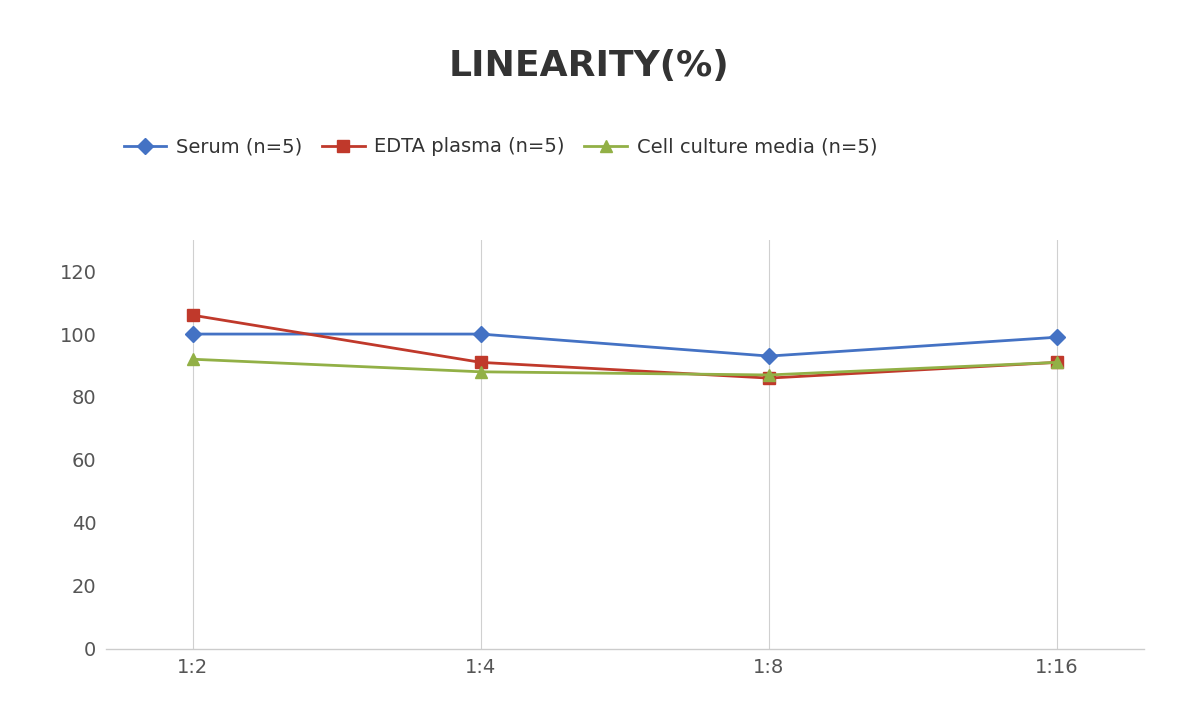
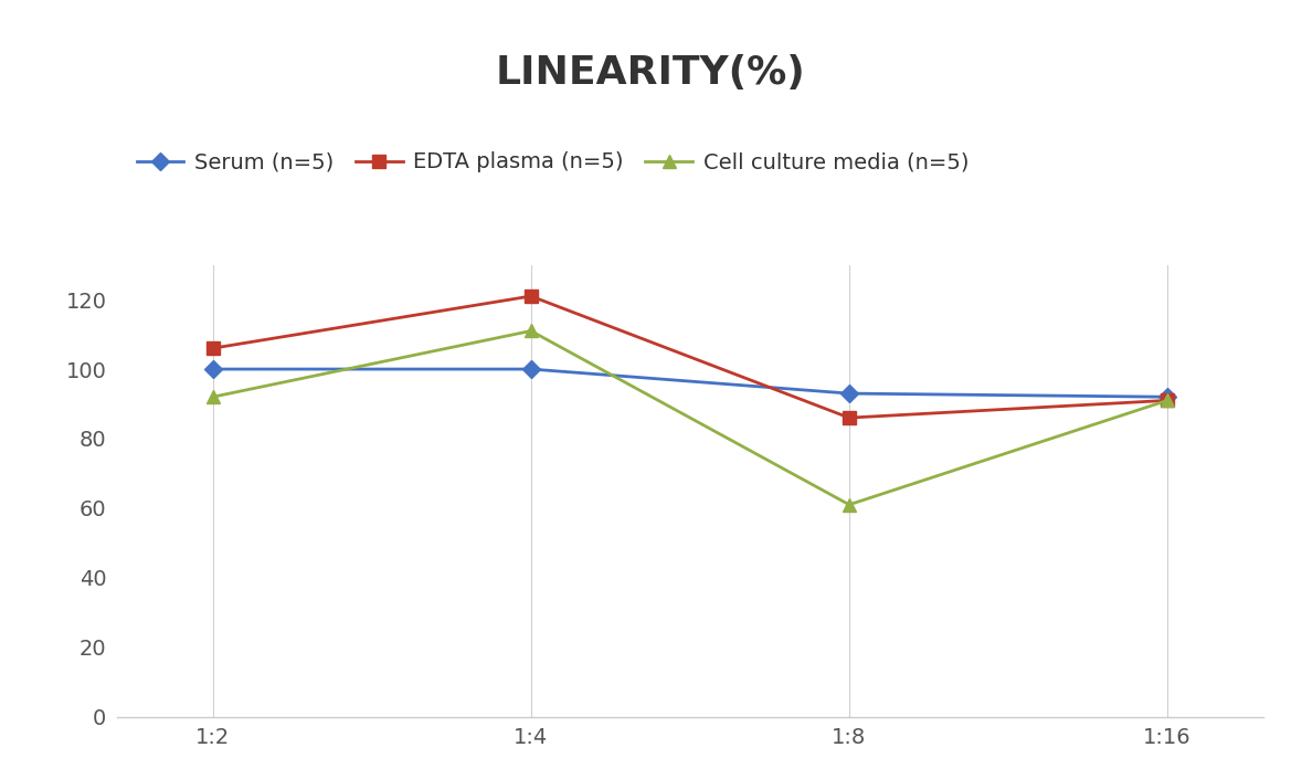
EDTA plasma (n=5)/1:4: 91 -> 121
Cell culture media (n=5)/1:4: 88 -> 111
Cell culture media (n=5)/1:8: 87 -> 61
Serum (n=5)/1:16: 99 -> 92
